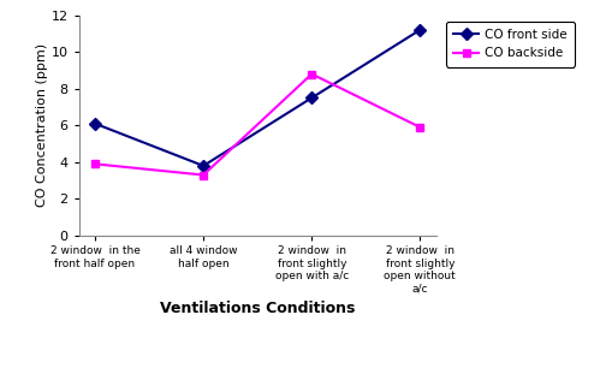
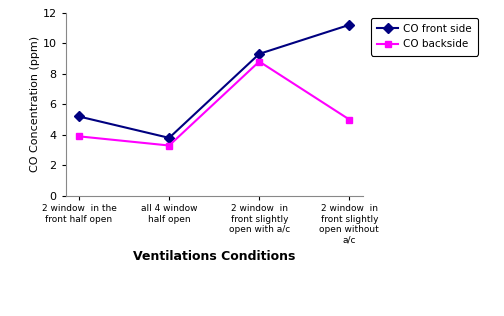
CO front side/2 window in the front half open: 6.1 -> 5.2
CO front side/2 window in front slightly open with a/c: 7.5 -> 9.3
CO backside/2 window in front slightly open without a/c: 5.9 -> 5.0
